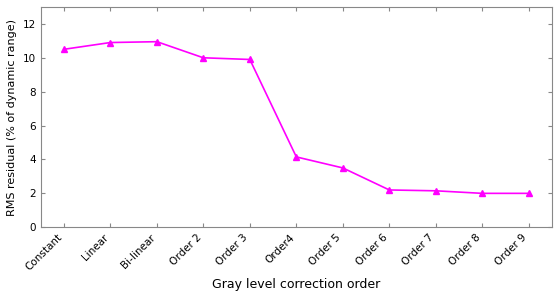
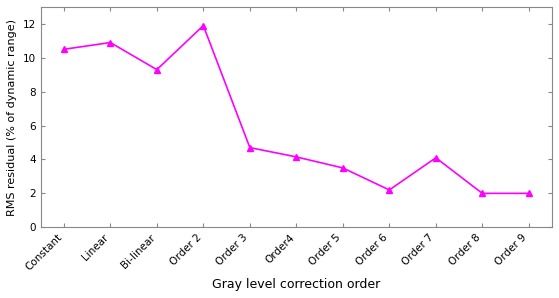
Bi-linear: 10.9 -> 9.3
Order 2: 10.0 -> 11.9
Order 3: 9.9 -> 4.7
Order 7: 2.1 -> 4.1
